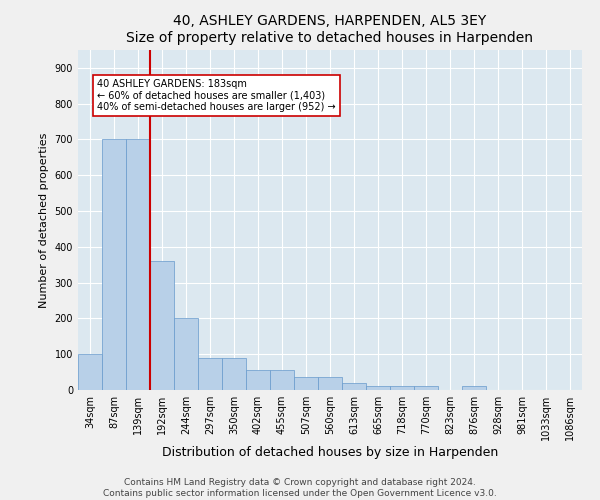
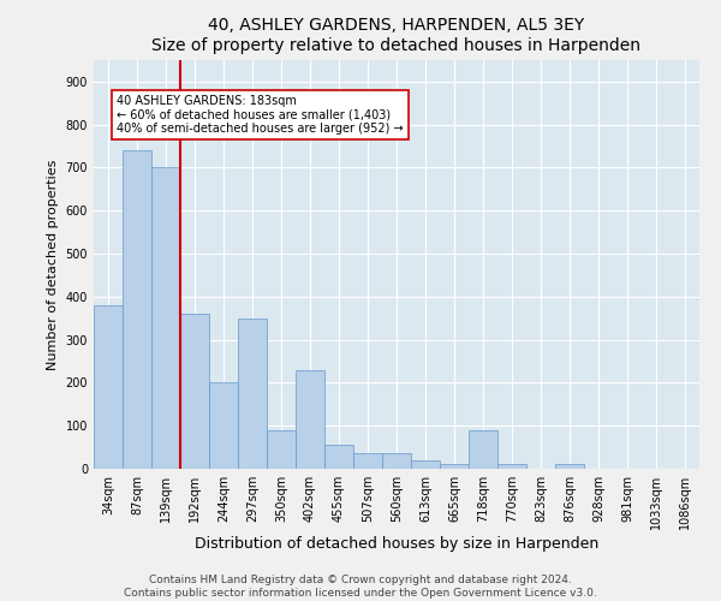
34sqm: 100 -> 380
87sqm: 700 -> 740
297sqm: 90 -> 350
402sqm: 55 -> 230
718sqm: 10 -> 90
